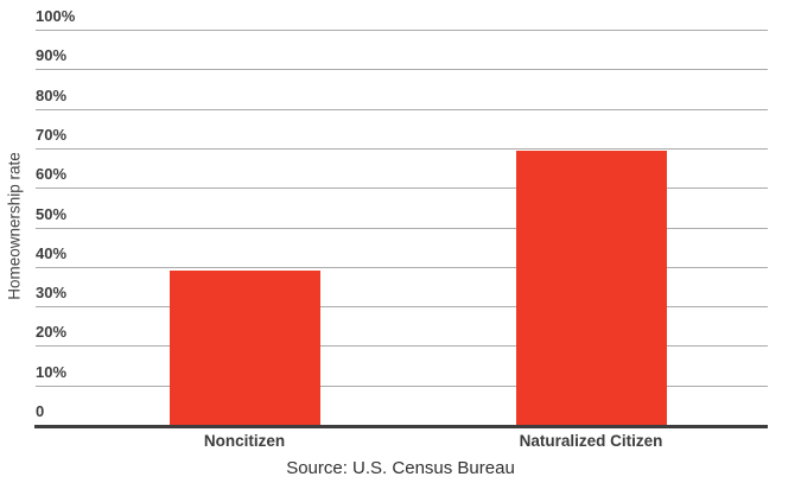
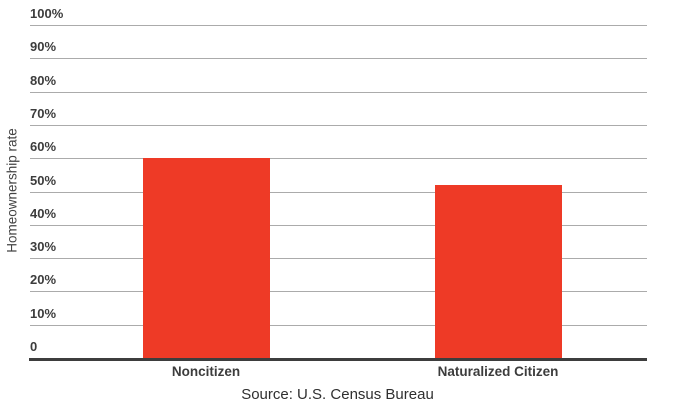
Noncitizen: 39% -> 60%
Naturalized Citizen: 70% -> 52%
